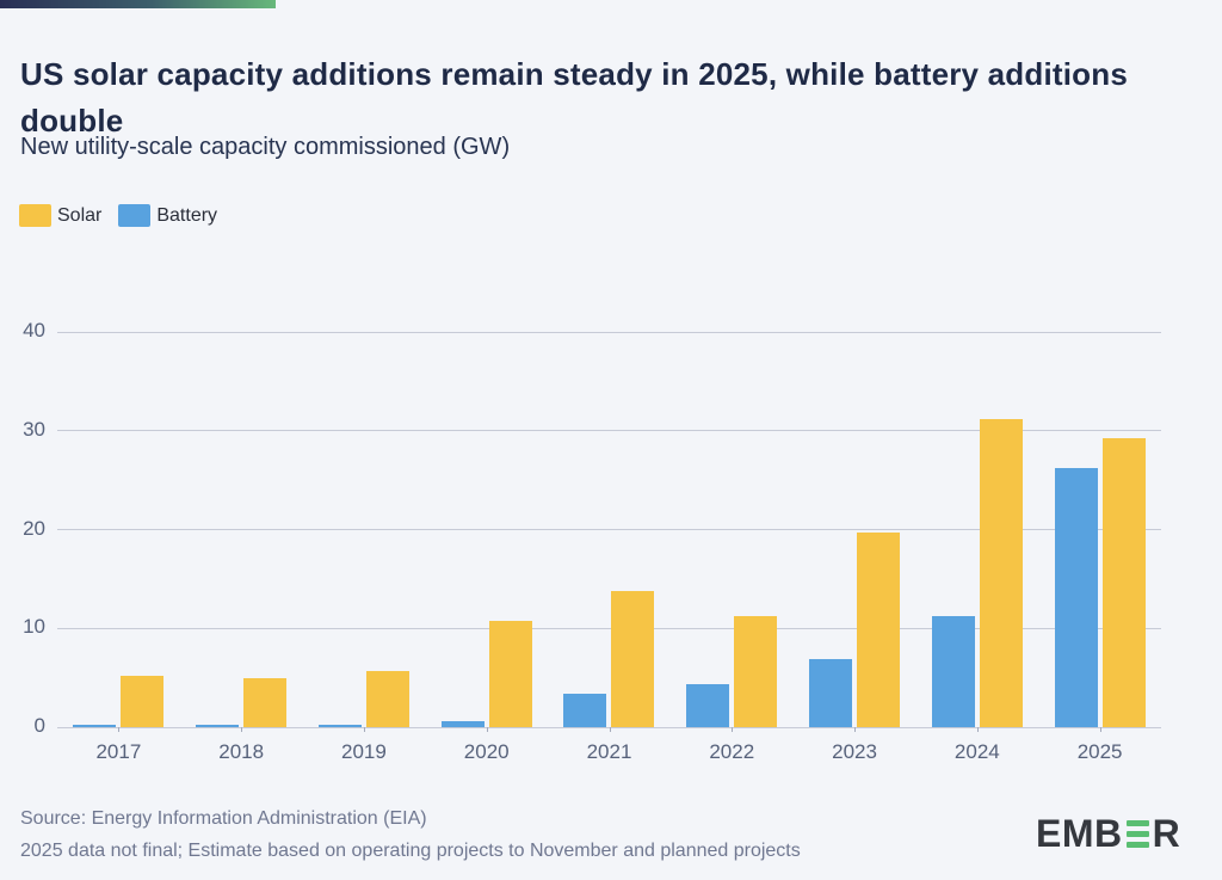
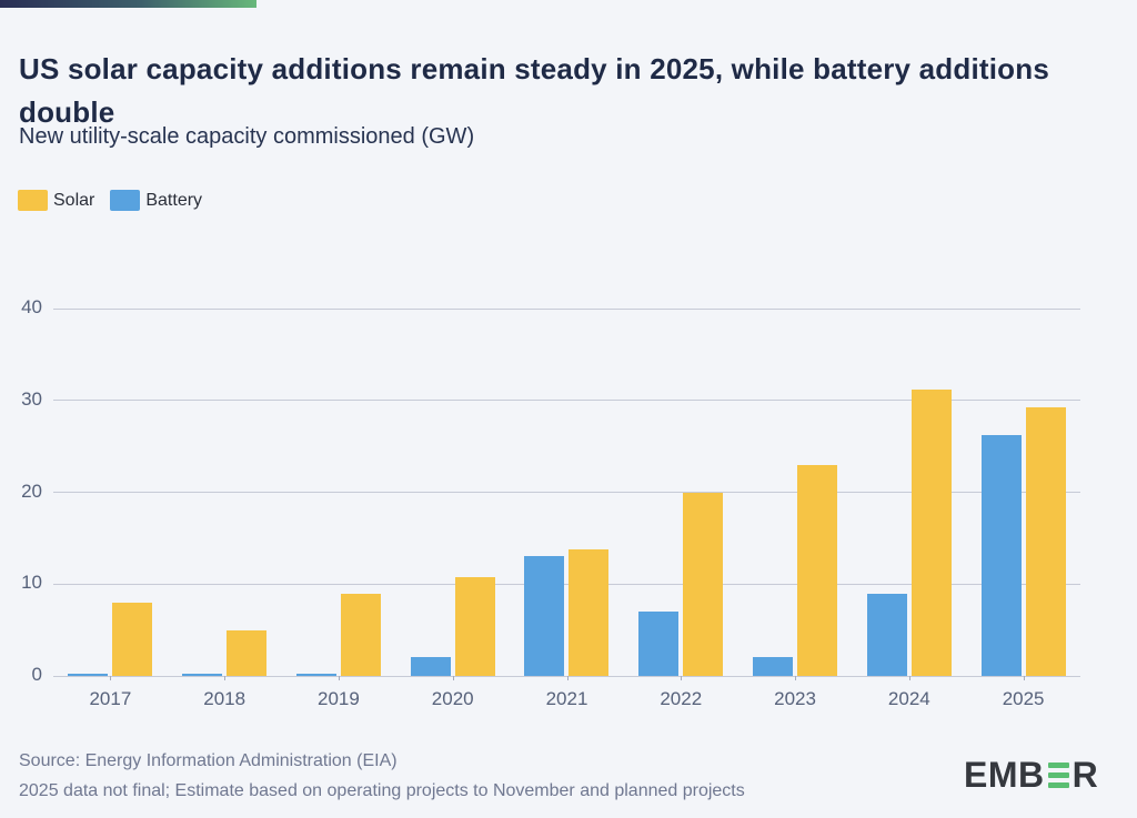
Solar/2017: 5 -> 8
Solar/2019: 6 -> 9
Battery/2020: 1 -> 2
Battery/2021: 3 -> 13
Battery/2022: 4 -> 7
Solar/2022: 11 -> 20
Battery/2023: 7 -> 2
Solar/2023: 20 -> 23
Battery/2024: 11 -> 9
